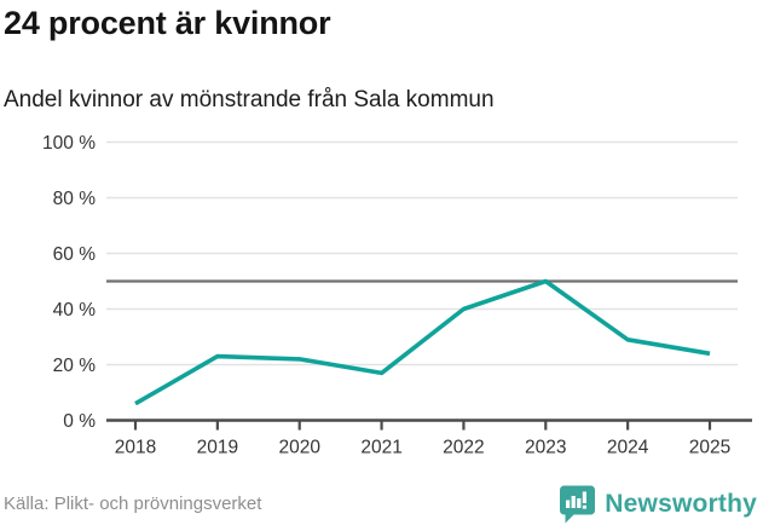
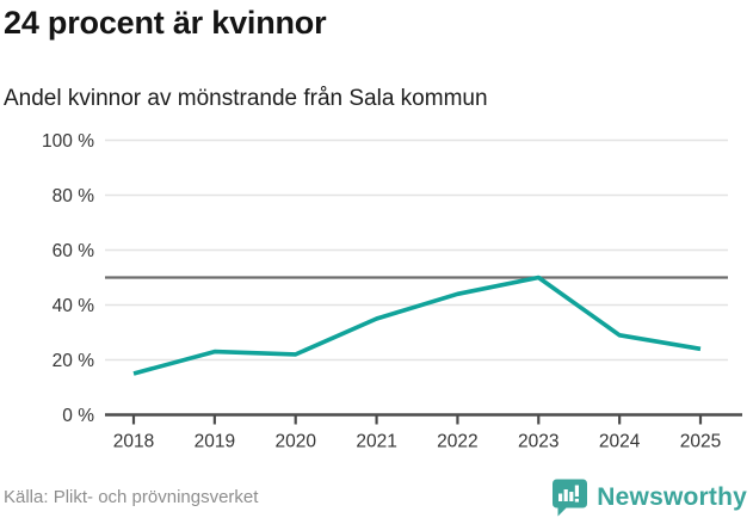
2018: 6% -> 15%
2021: 17% -> 35%
2022: 40% -> 44%
